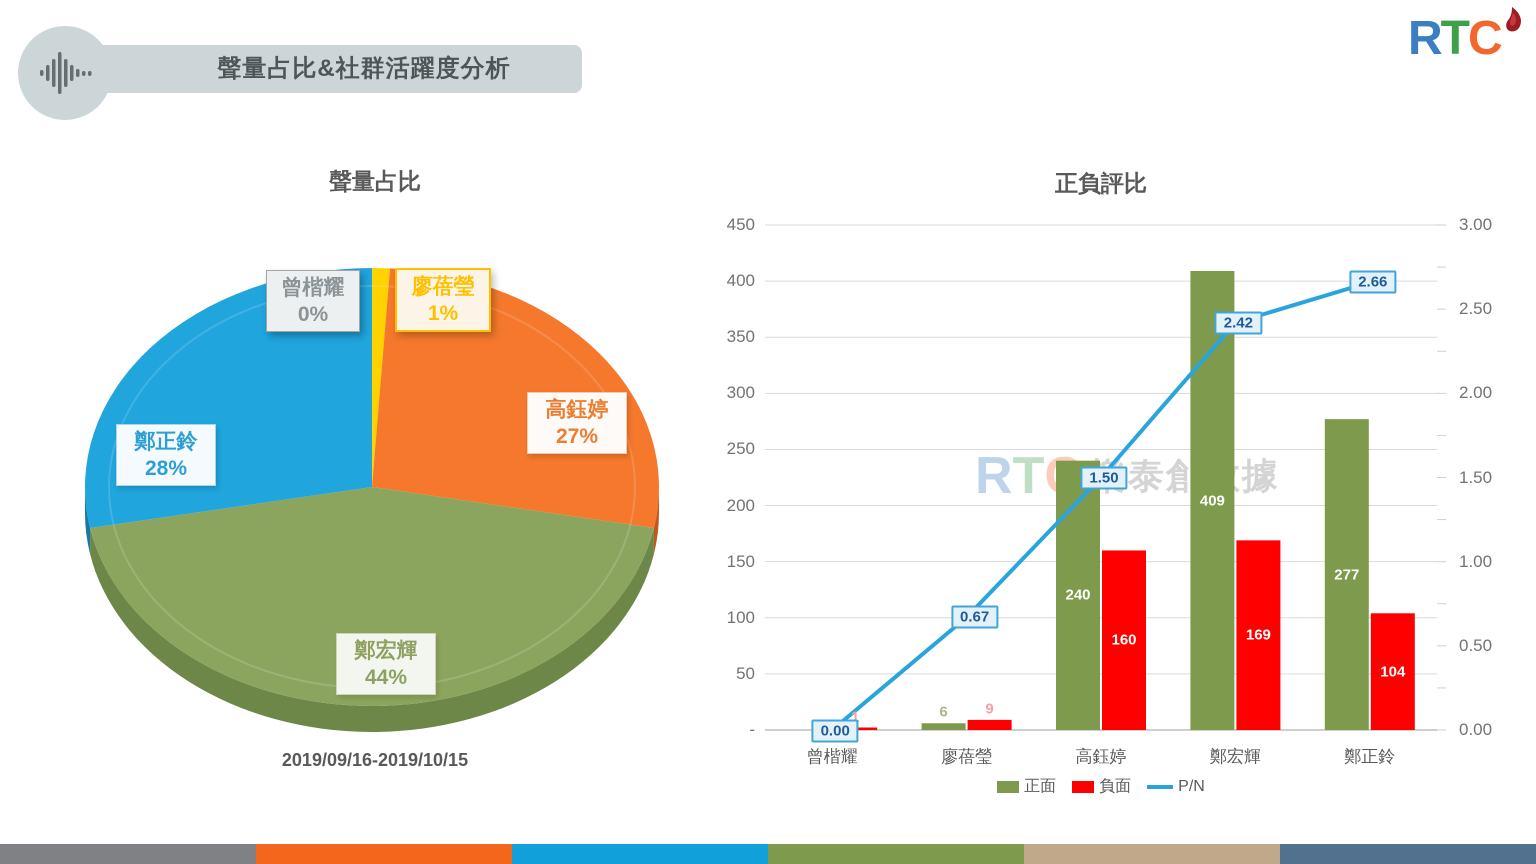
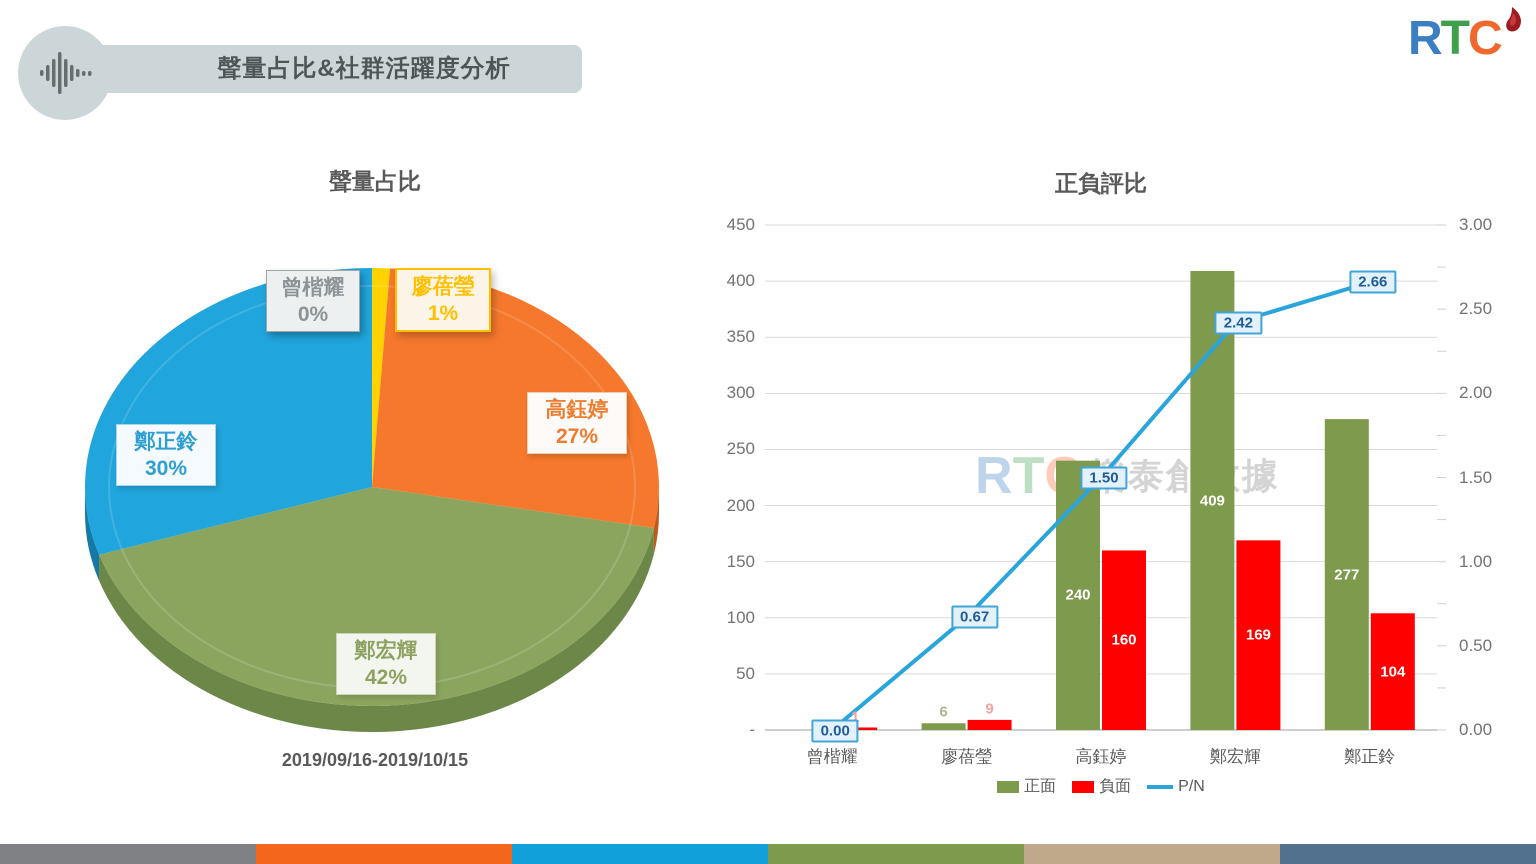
聲量占比/鄭宏輝: 44% -> 42%
聲量占比/鄭正鈴: 28% -> 30%
